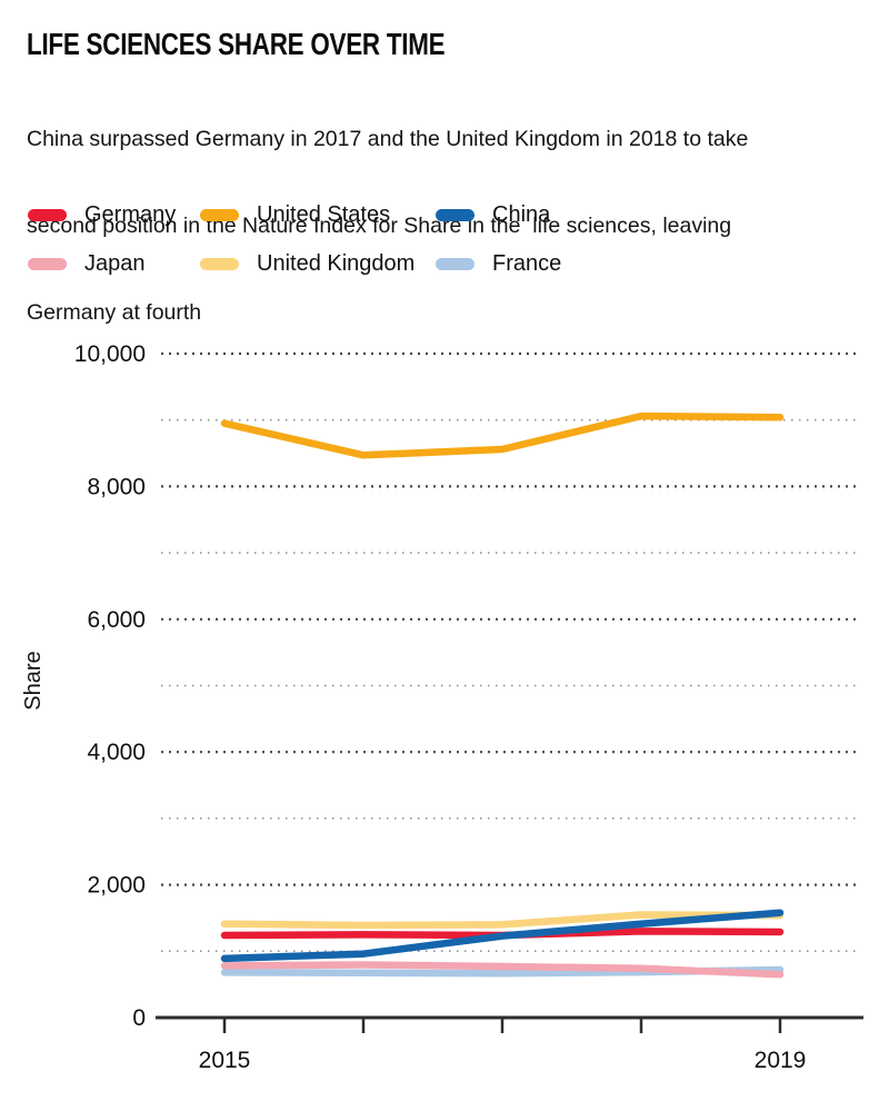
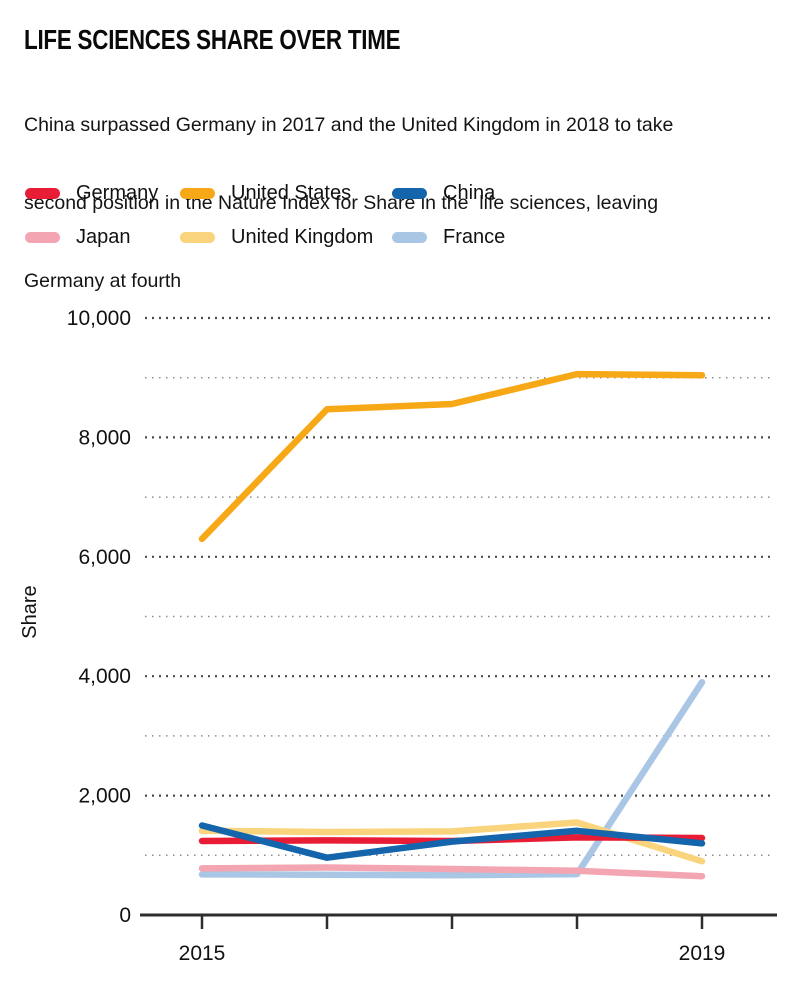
China/2015: 900 -> 1500
United States/2015: 9000 -> 6300
France/2019: 700 -> 3900
United Kingdom/2019: 1500 -> 900
China/2019: 1600 -> 1200
